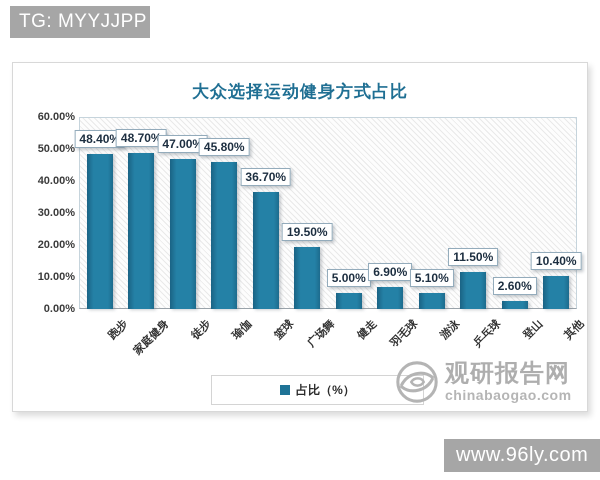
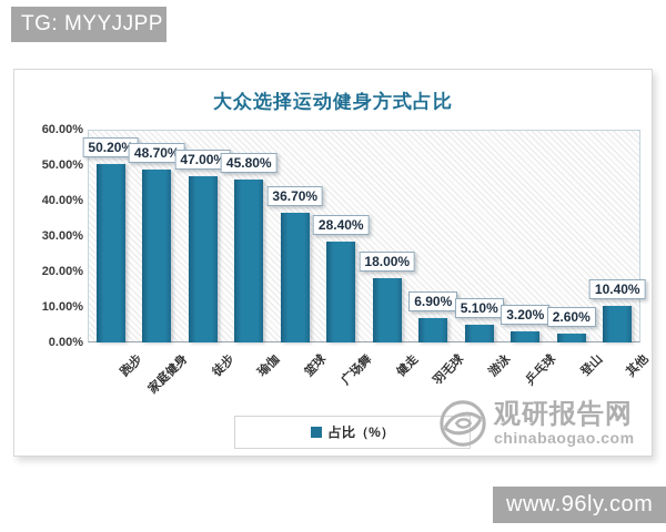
跑步: 48.40% -> 50.20%
广场舞: 19.50% -> 28.40%
健走: 5.00% -> 18.00%
乒乓球: 11.50% -> 3.20%
